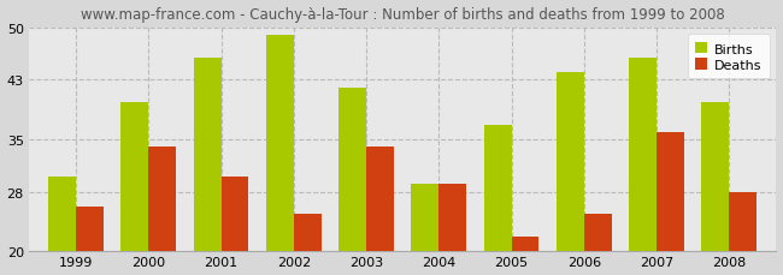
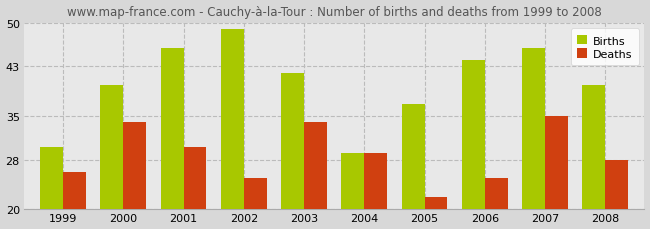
Deaths/2007: 36 -> 35
